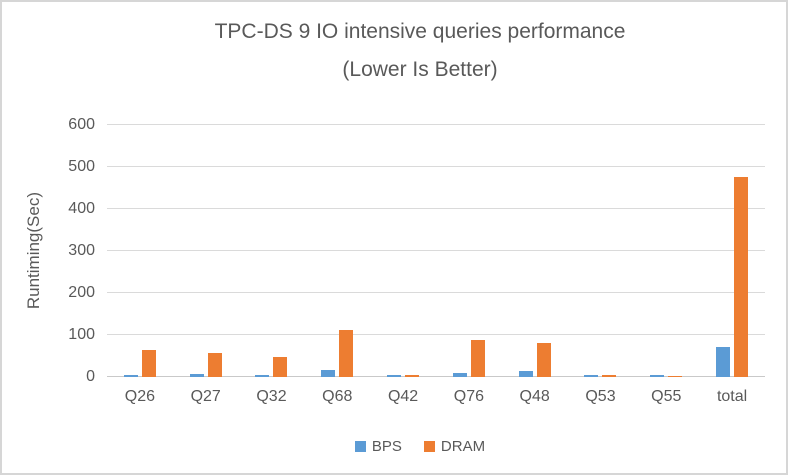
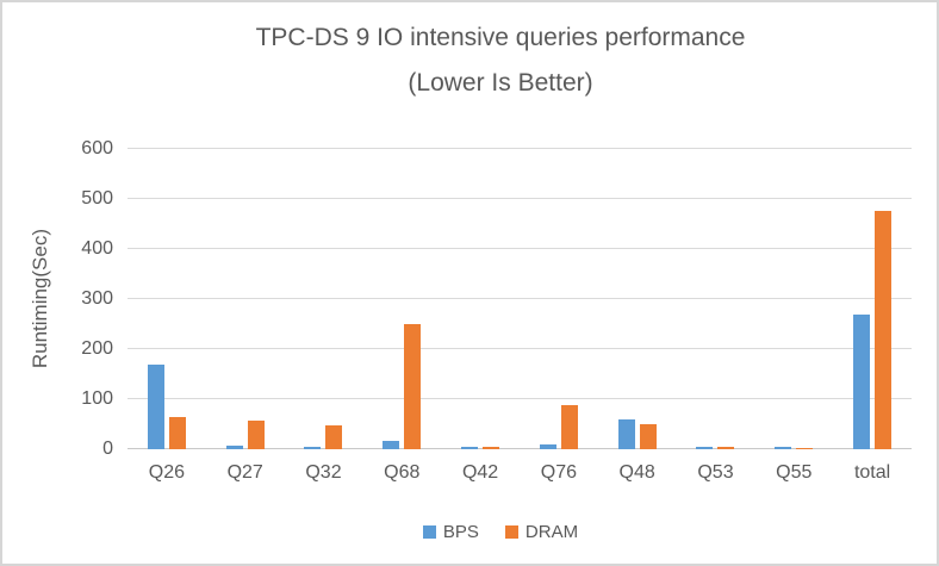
BPS/Q26: 10 -> 170
DRAM/Q68: 110 -> 250
BPS/Q48: 10 -> 60
DRAM/Q48: 80 -> 50
BPS/total: 70 -> 270
